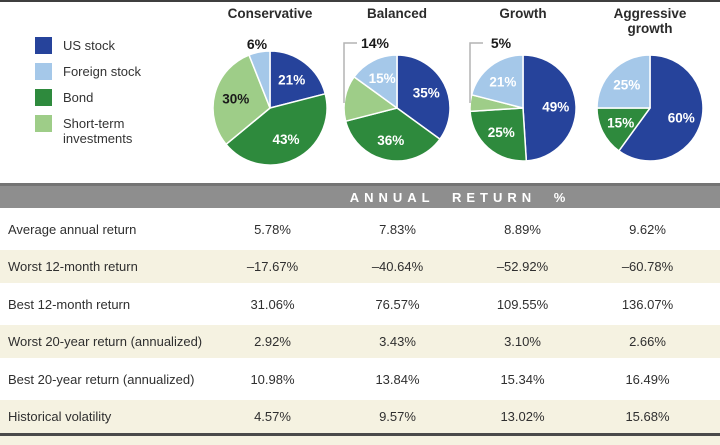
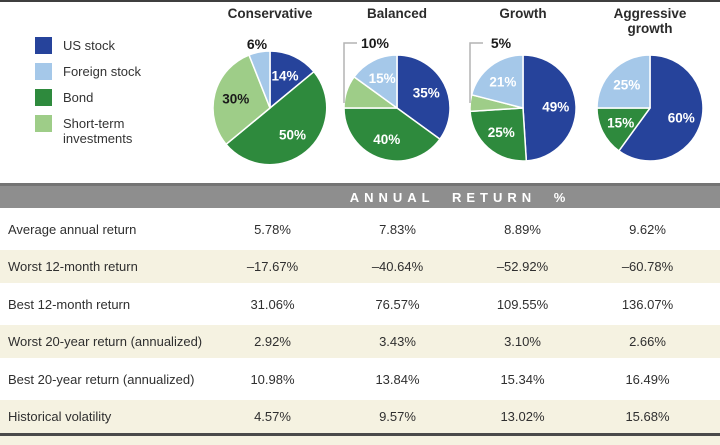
Conservative/US stock: 21% -> 14%
Conservative/Bond: 43% -> 50%
Balanced/Bond: 36% -> 40%
Balanced/Short-term investments: 14% -> 10%
